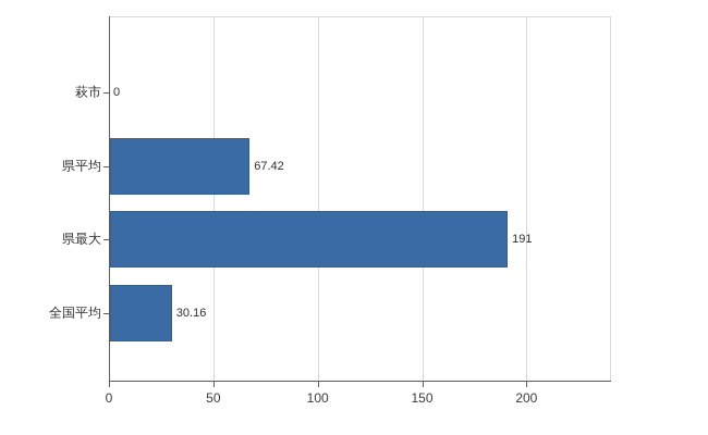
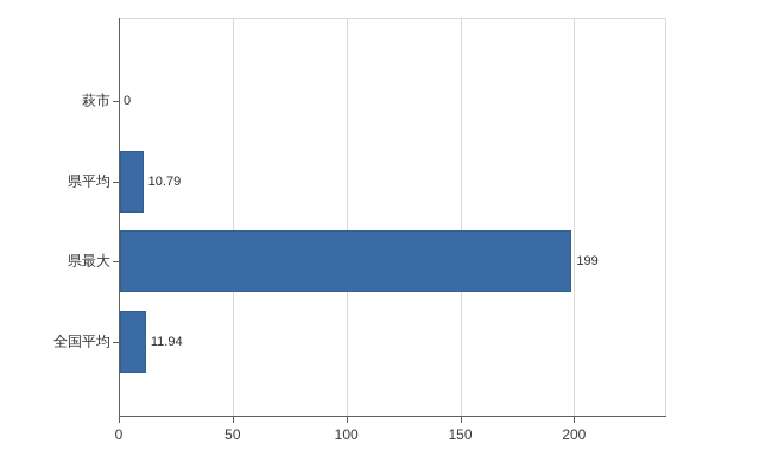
県平均: 67.42 -> 10.79
県最大: 191 -> 199
全国平均: 30.16 -> 11.94
